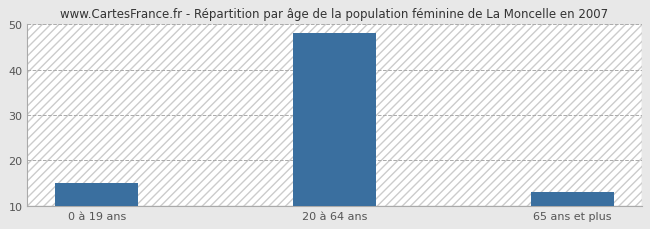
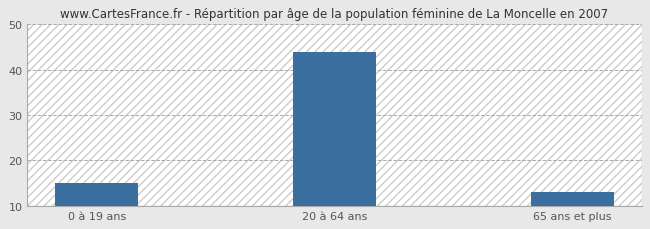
20 à 64 ans: 48 -> 44
